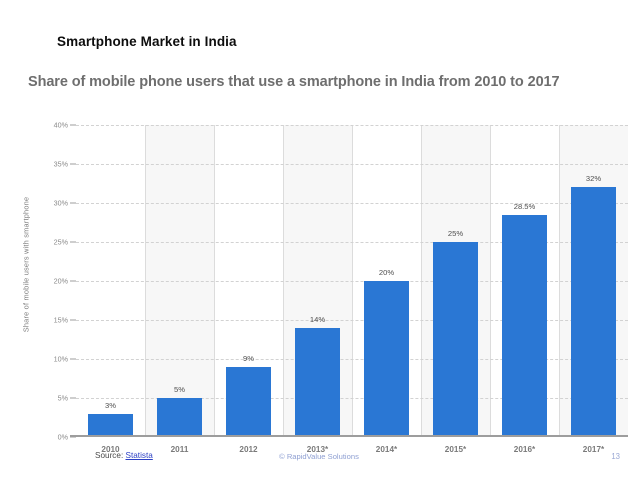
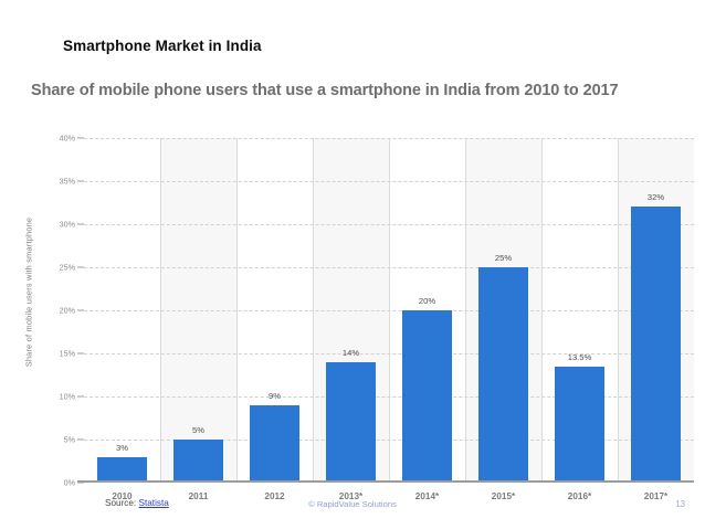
2016*: 28.5% -> 13.5%
